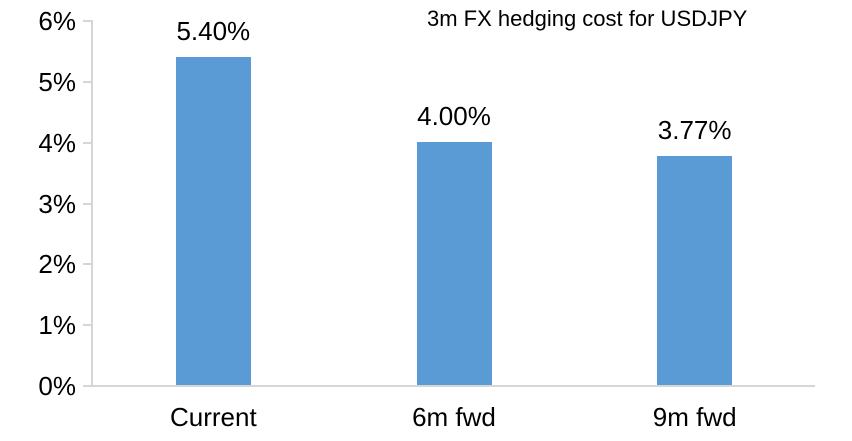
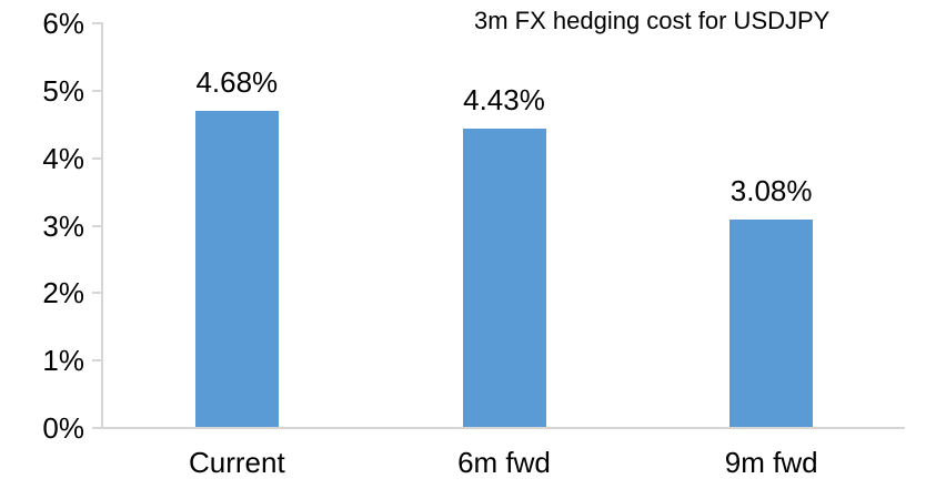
Current: 5.40% -> 4.68%
6m fwd: 4.00% -> 4.43%
9m fwd: 3.77% -> 3.08%
